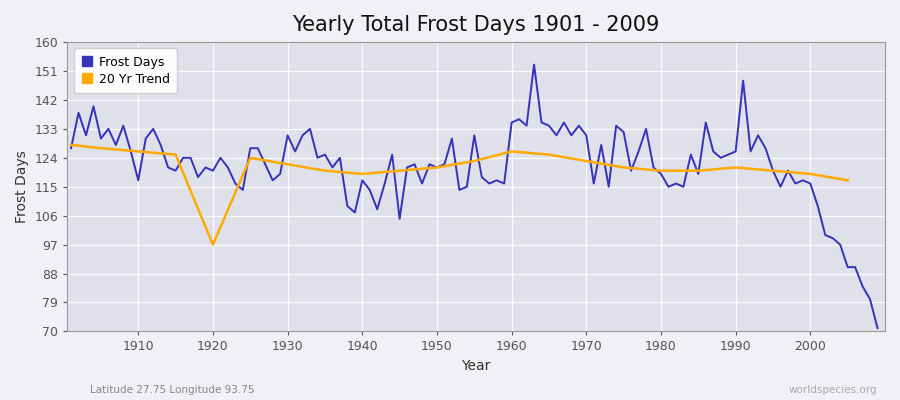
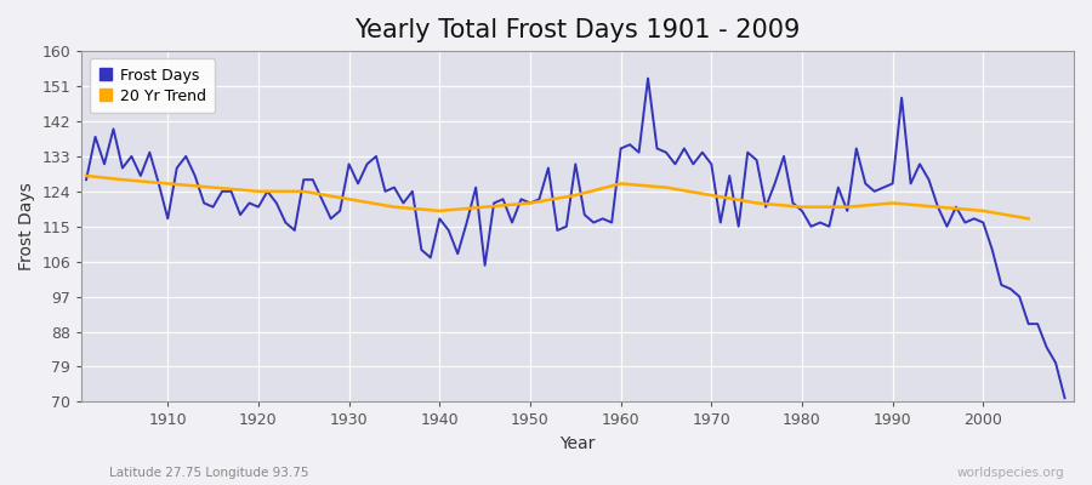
20 Yr Trend/1920: 97 -> 124
